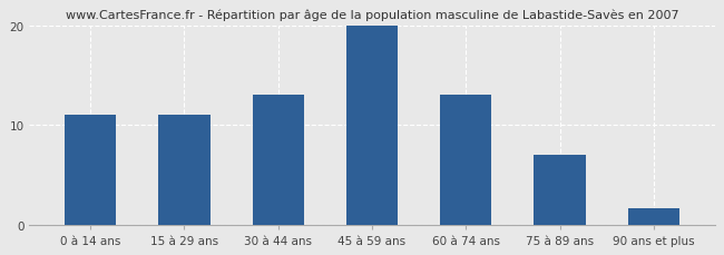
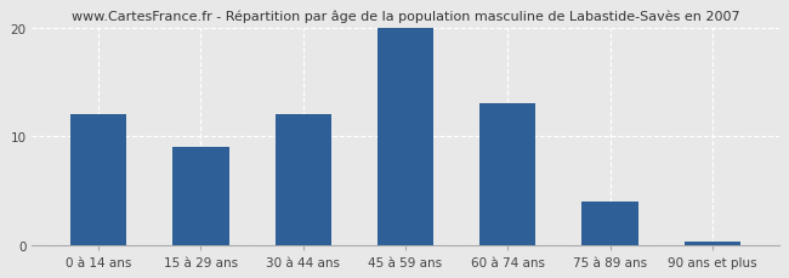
0 à 14 ans: 11.0 -> 12.0
15 à 29 ans: 11.0 -> 9.0
30 à 44 ans: 13.0 -> 12.0
75 à 89 ans: 7.0 -> 4.0
90 ans et plus: 1.6 -> 0.3
